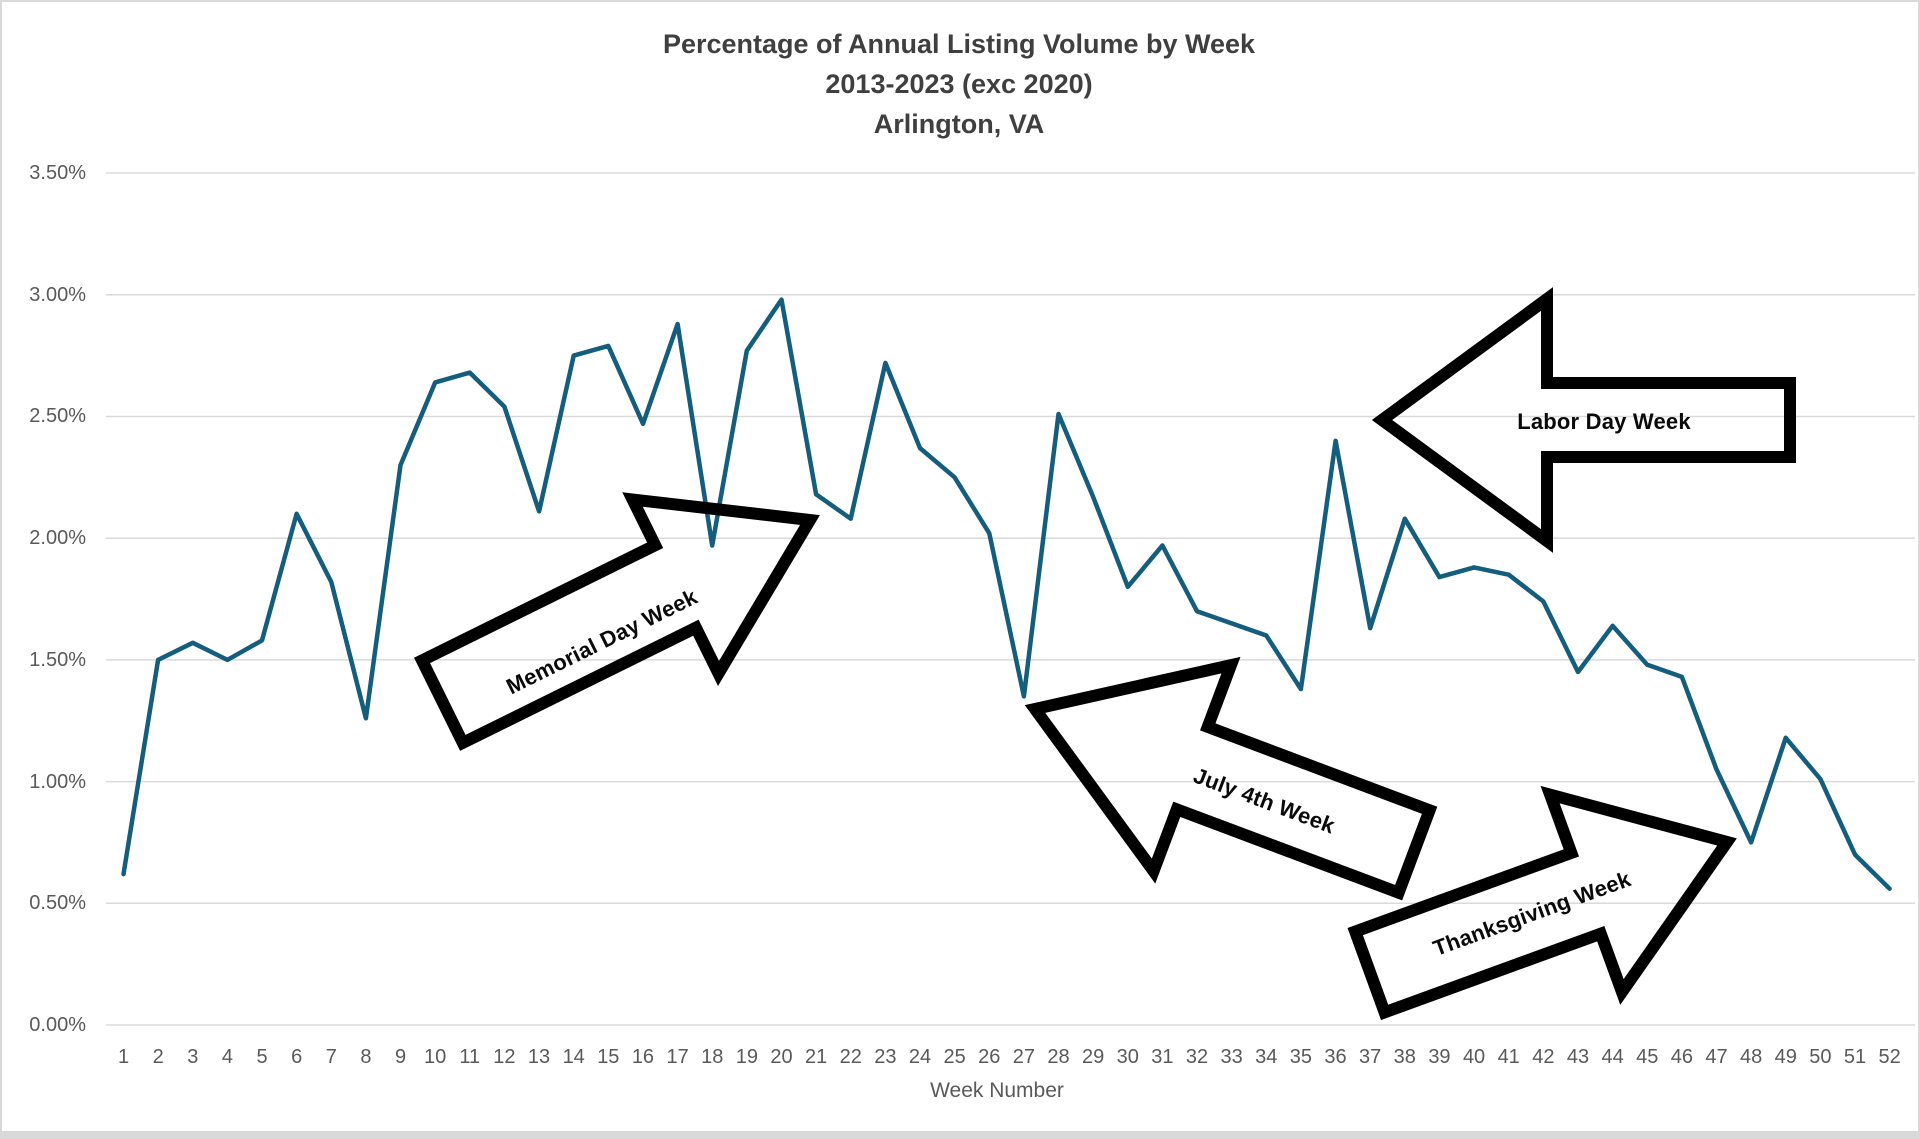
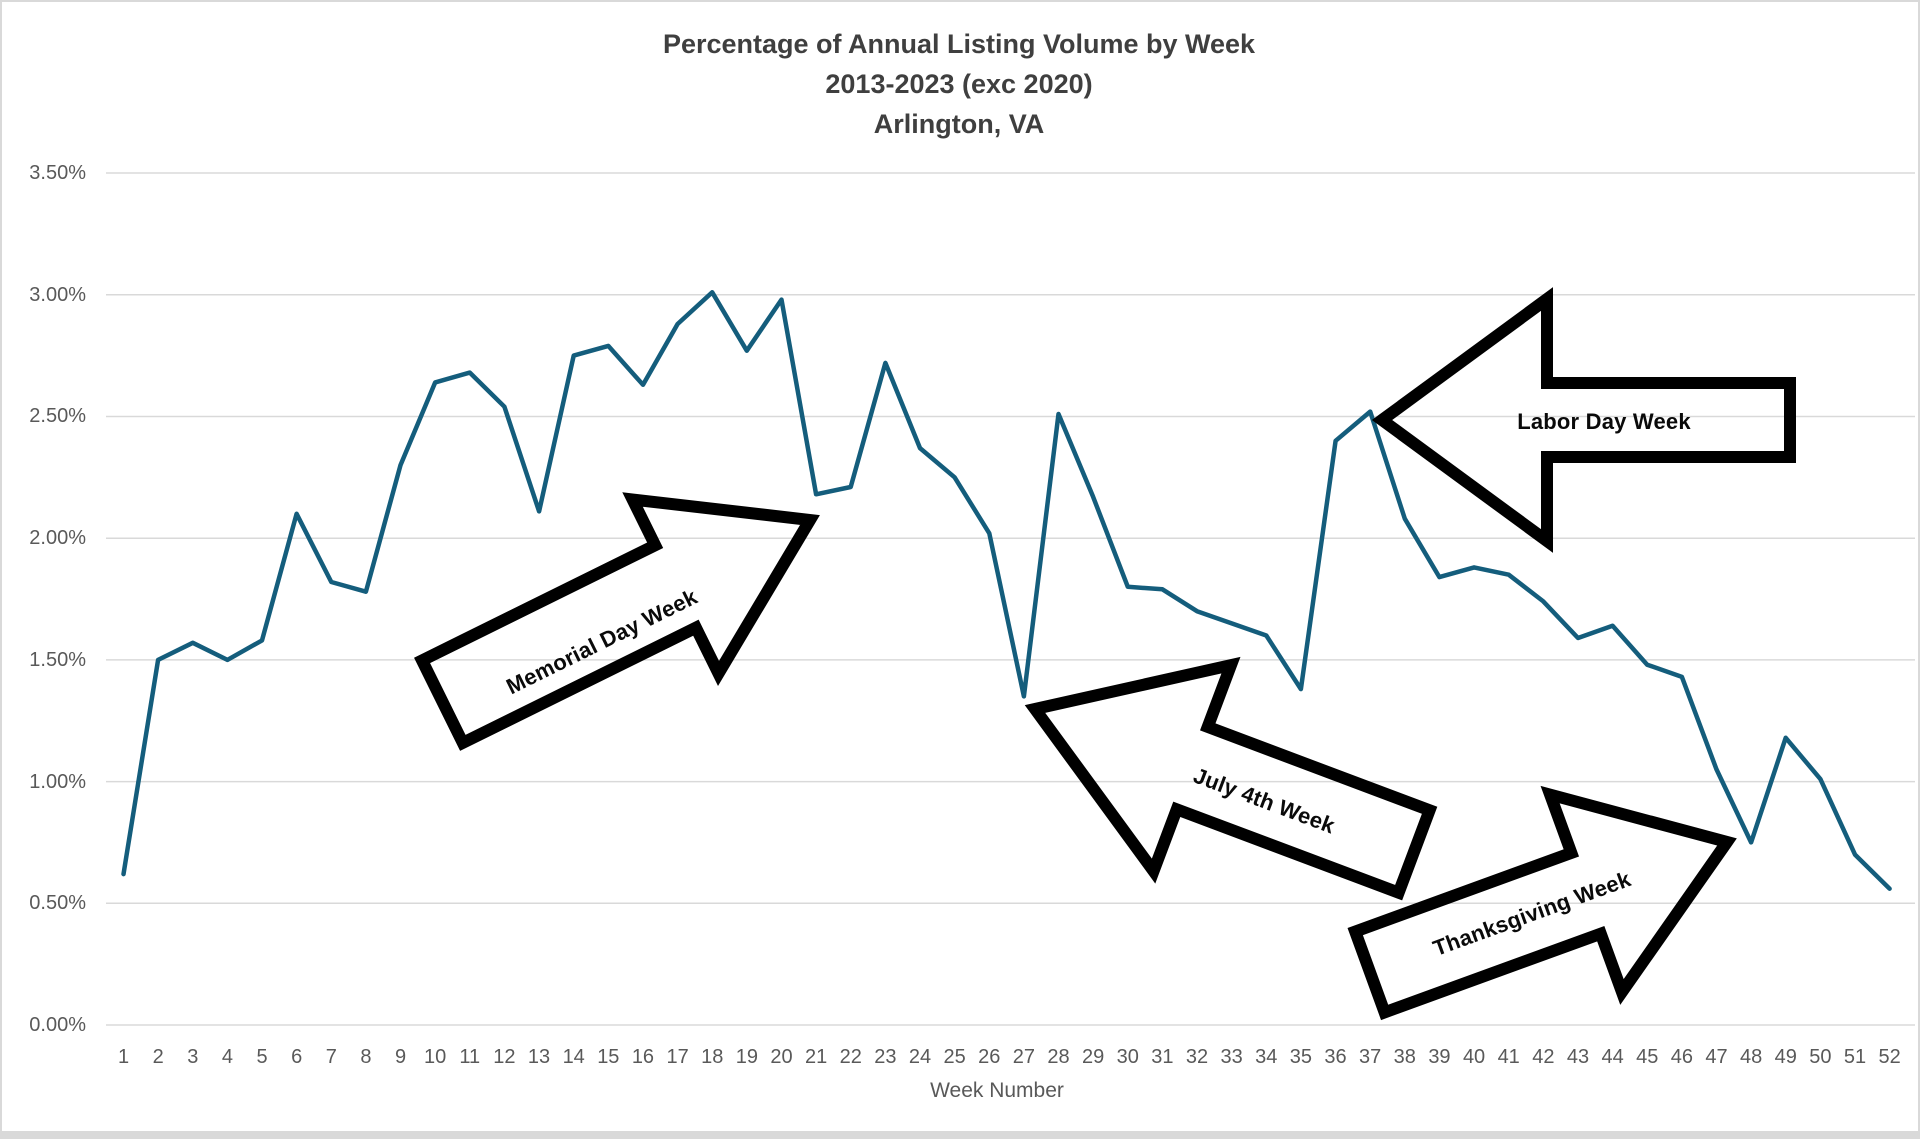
8: 1.26% -> 1.78%
16: 2.47% -> 2.63%
18: 1.97% -> 3.01%
22: 2.08% -> 2.21%
31: 1.97% -> 1.79%
37: 1.63% -> 2.52%
43: 1.45% -> 1.59%
